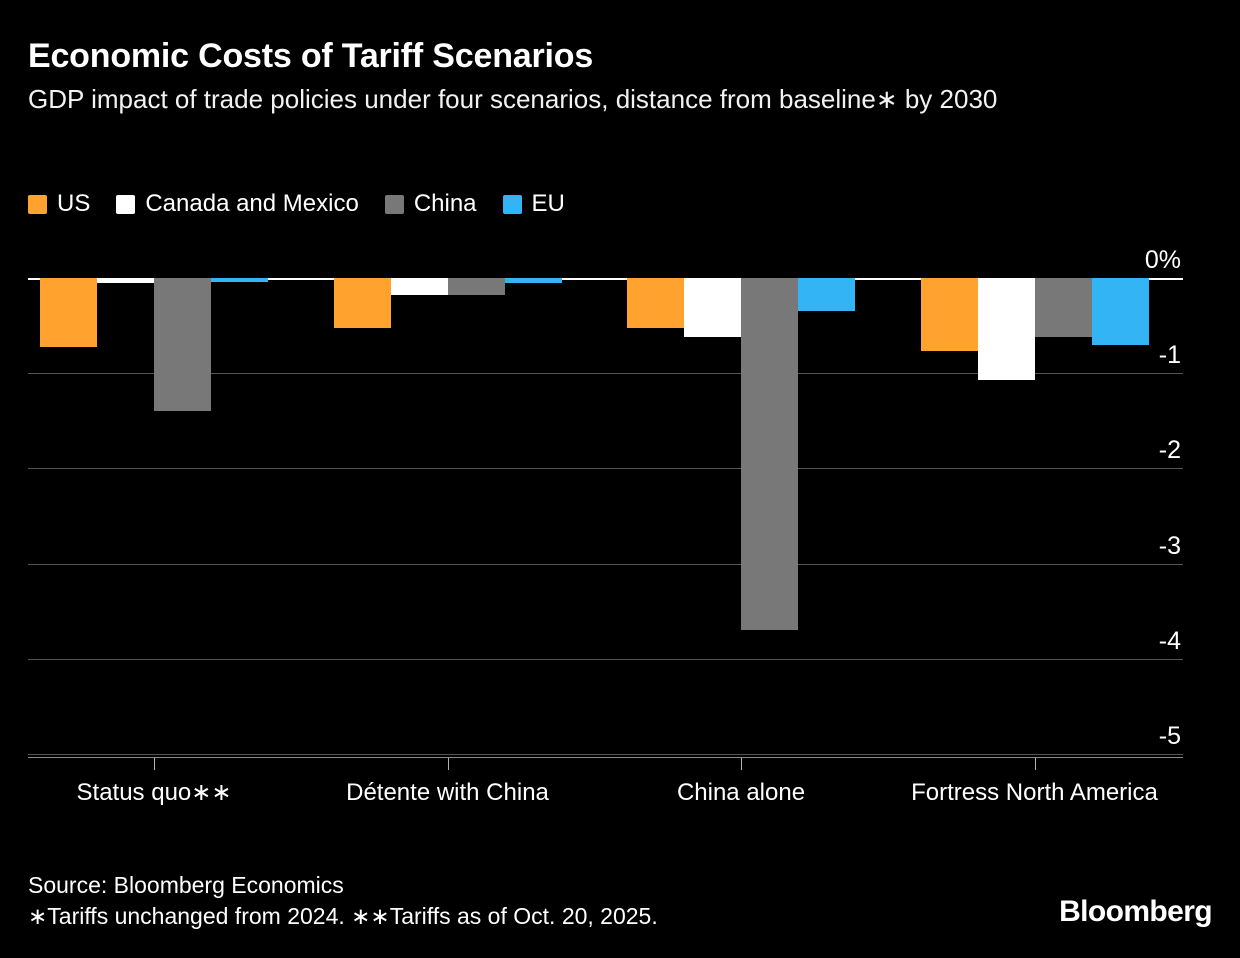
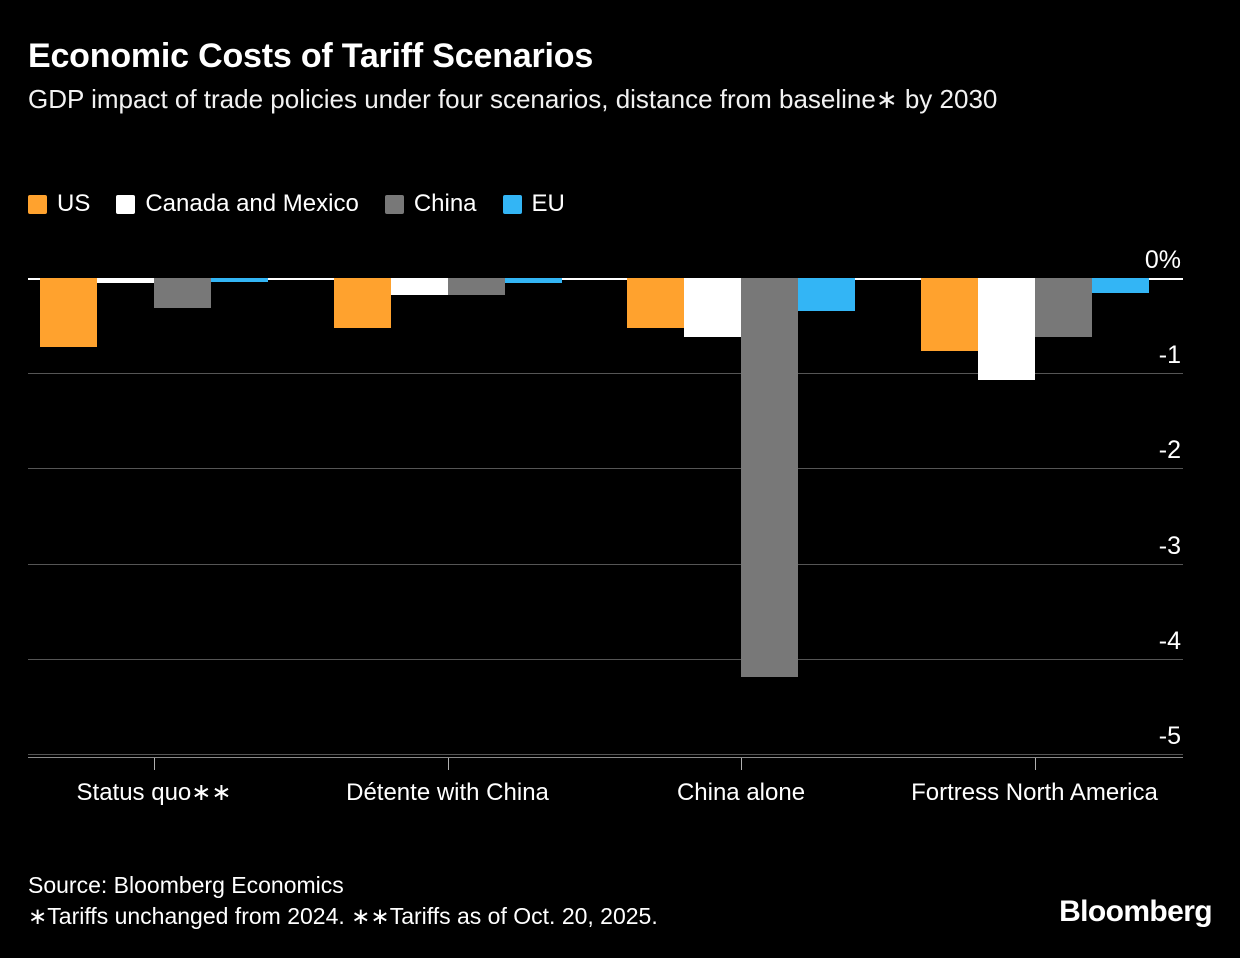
China/Status quo∗∗: -1.4% -> -0.3%
China/China alone: -3.7% -> -4.2%
EU/Fortress North America: -0.7% -> -0.2%
